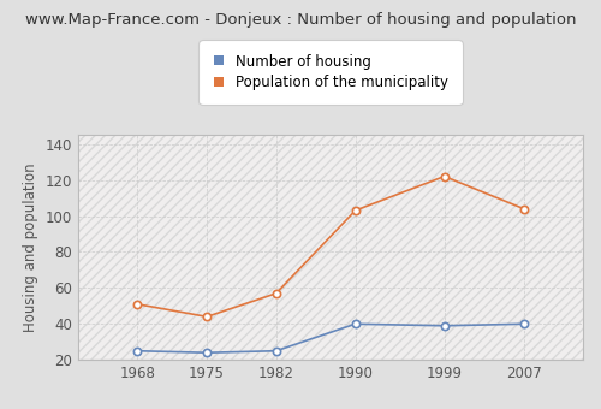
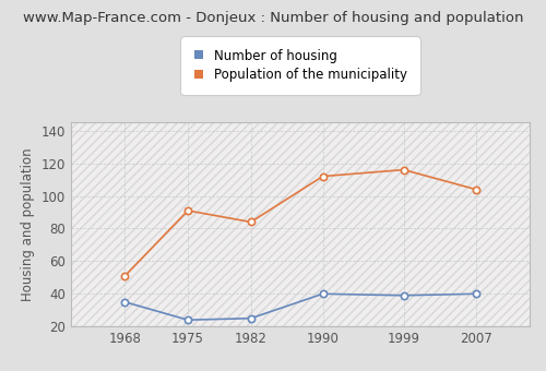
Number of housing/1968: 25 -> 35
Population of the municipality/1975: 44 -> 91
Population of the municipality/1982: 57 -> 84
Population of the municipality/1990: 103 -> 112
Population of the municipality/1999: 122 -> 116
